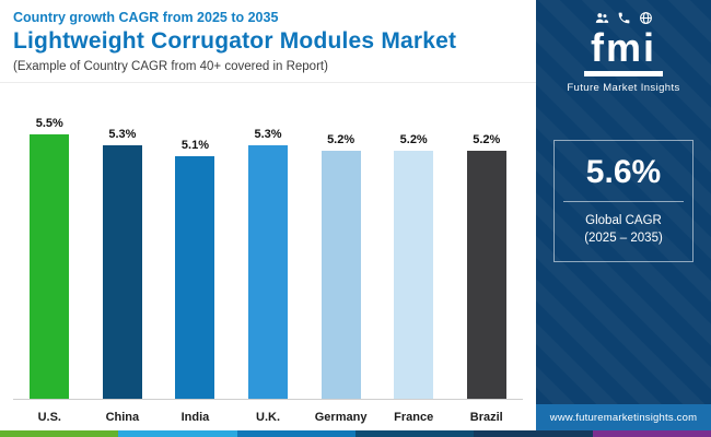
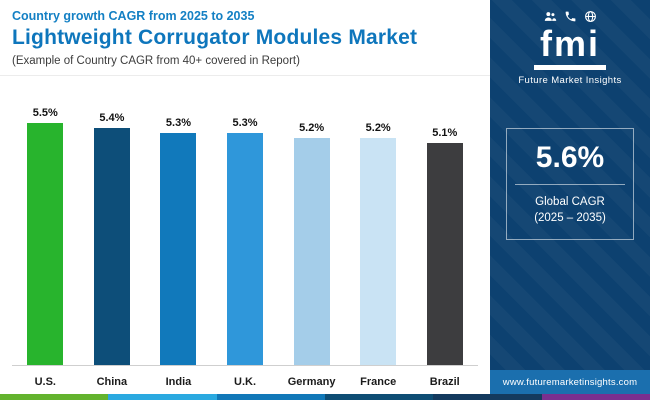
China: 5.3% -> 5.4%
India: 5.1% -> 5.3%
Brazil: 5.2% -> 5.1%
